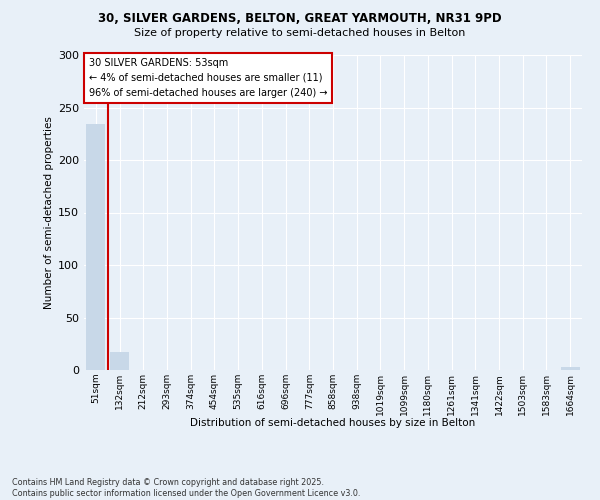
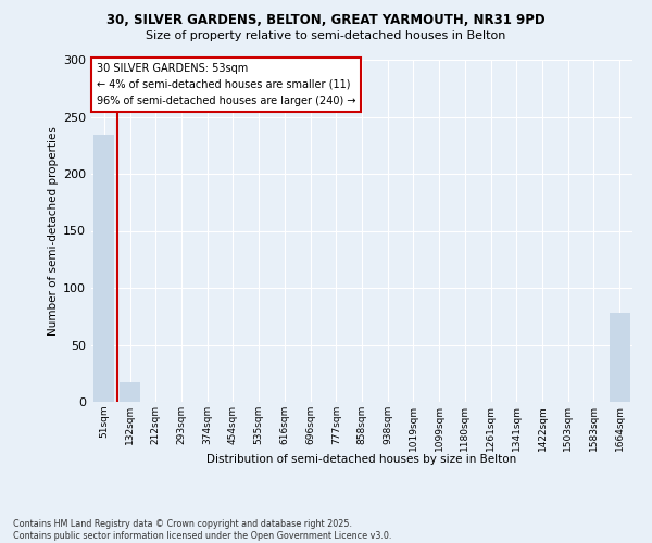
1664sqm: 3 -> 78
